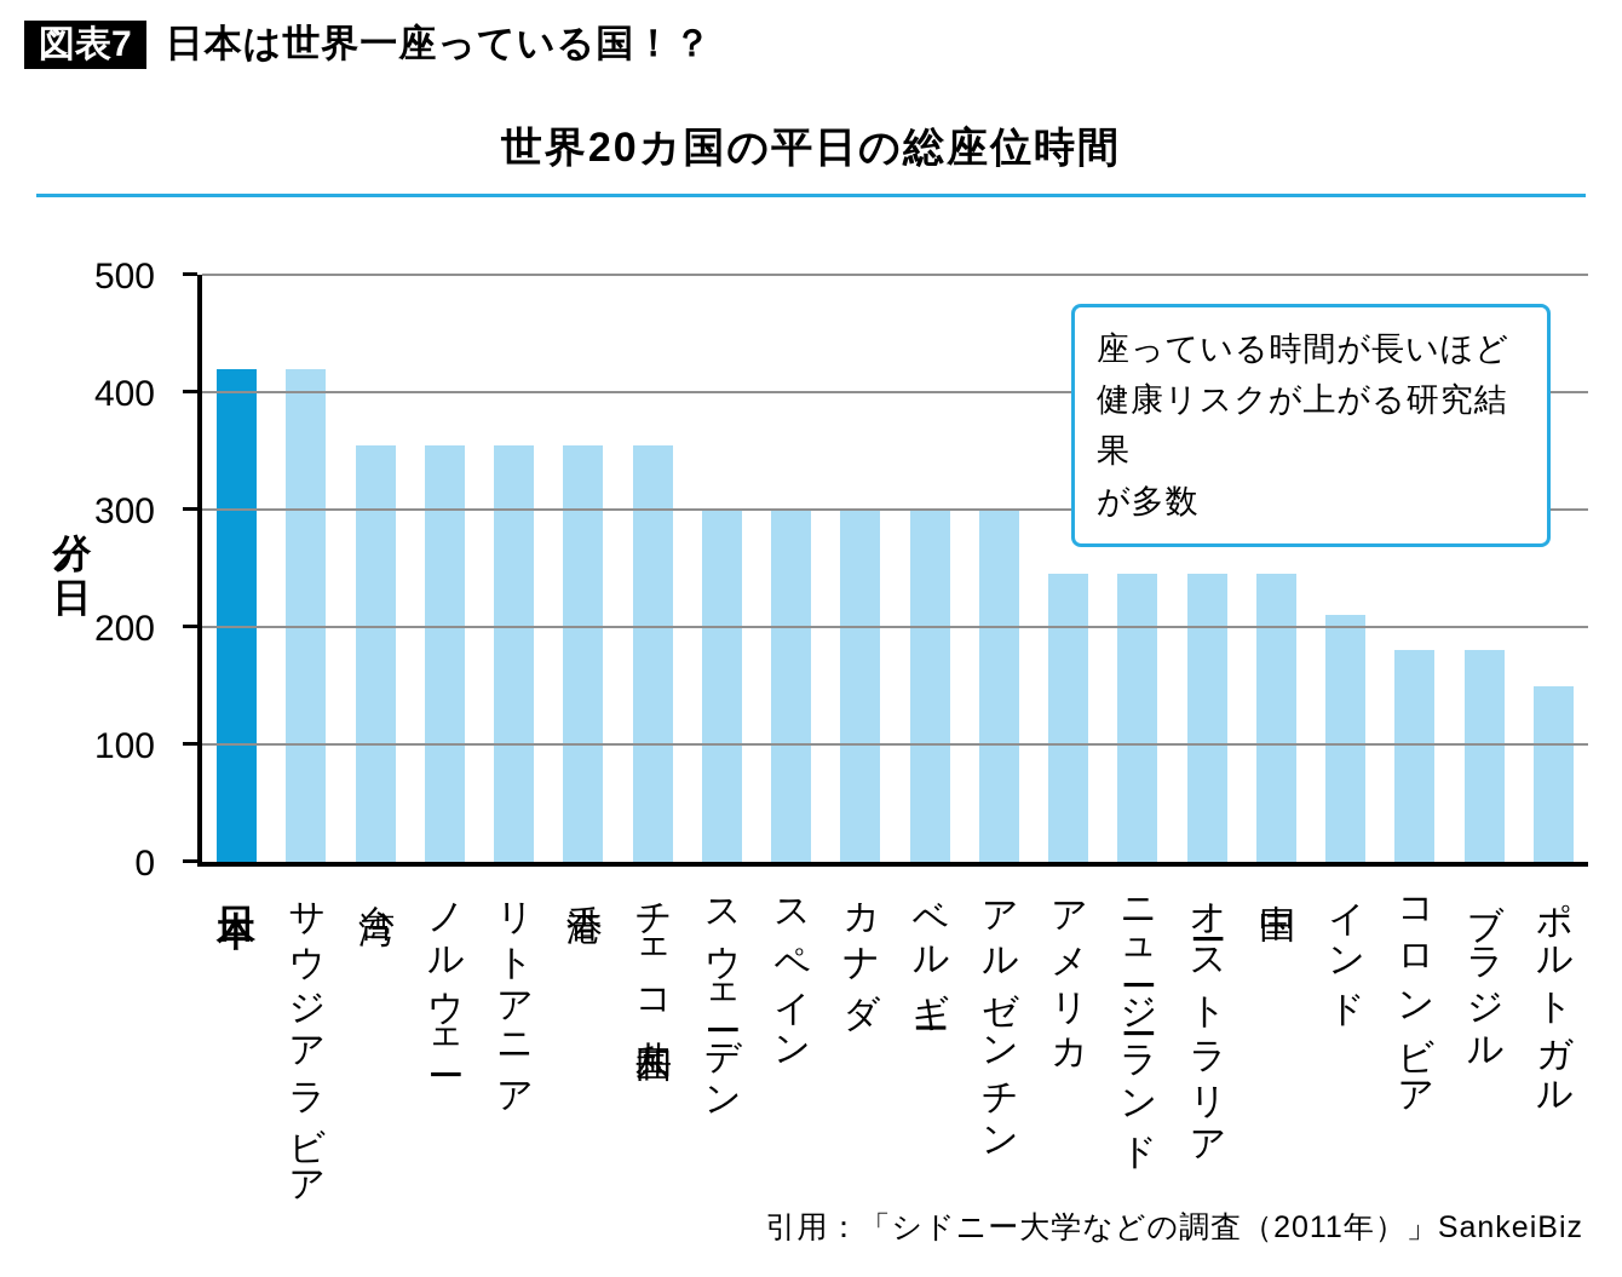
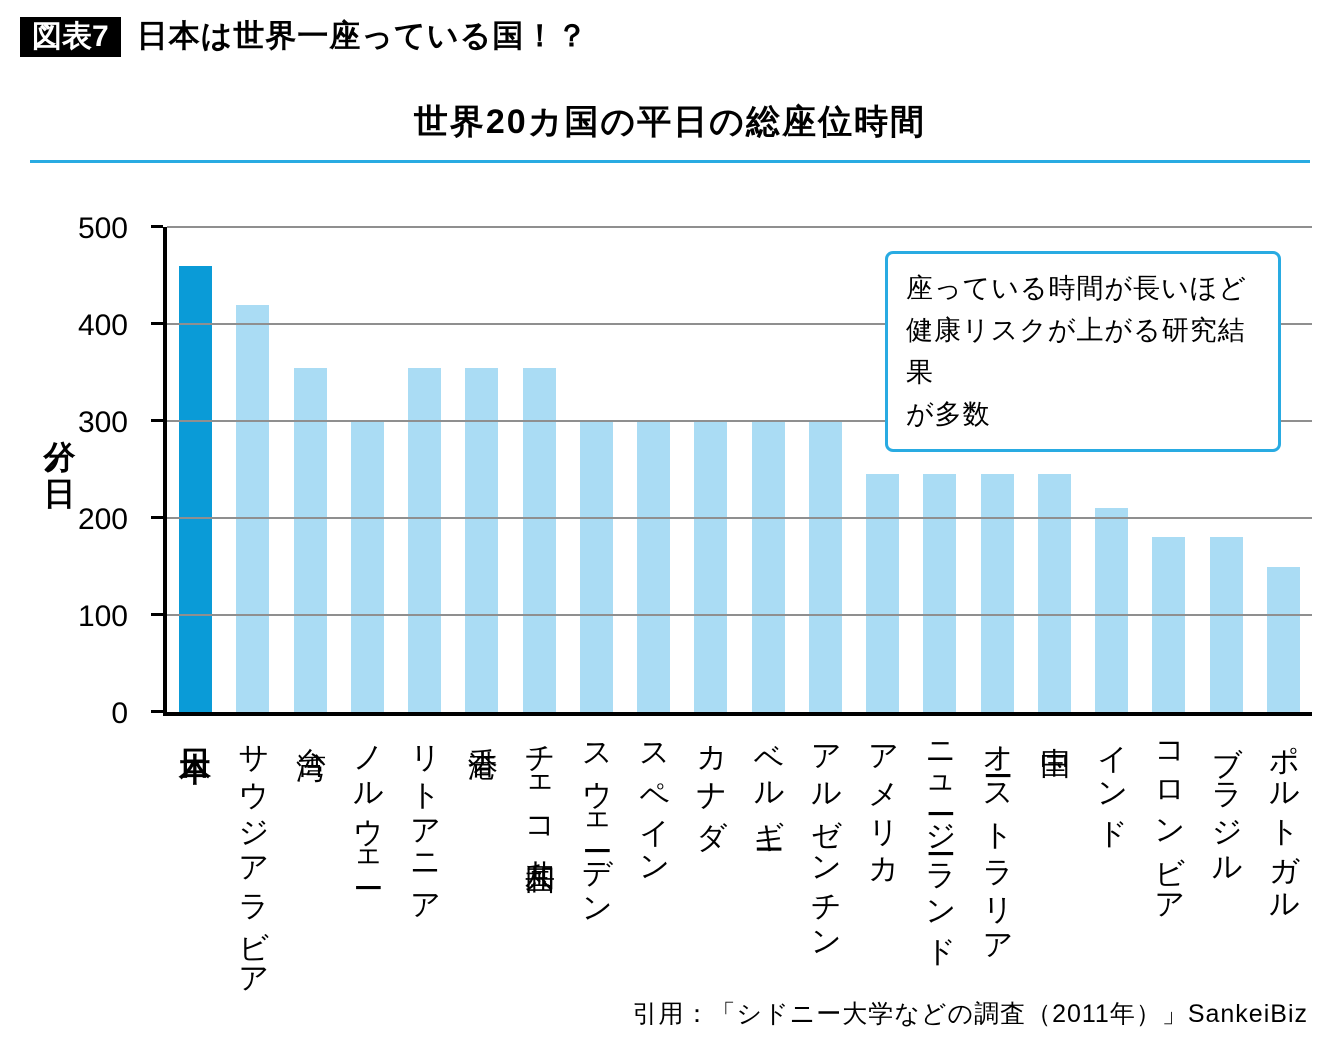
日本: 420 -> 460
ノルウェー: 360 -> 300
